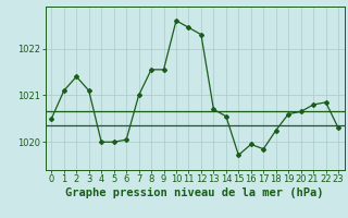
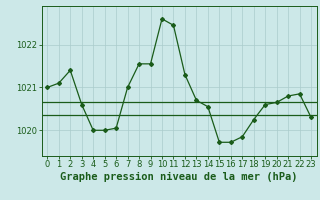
0: 1020.50 -> 1021.00
3: 1021.10 -> 1020.60
12: 1022.30 -> 1021.30
16: 1019.95 -> 1019.72
